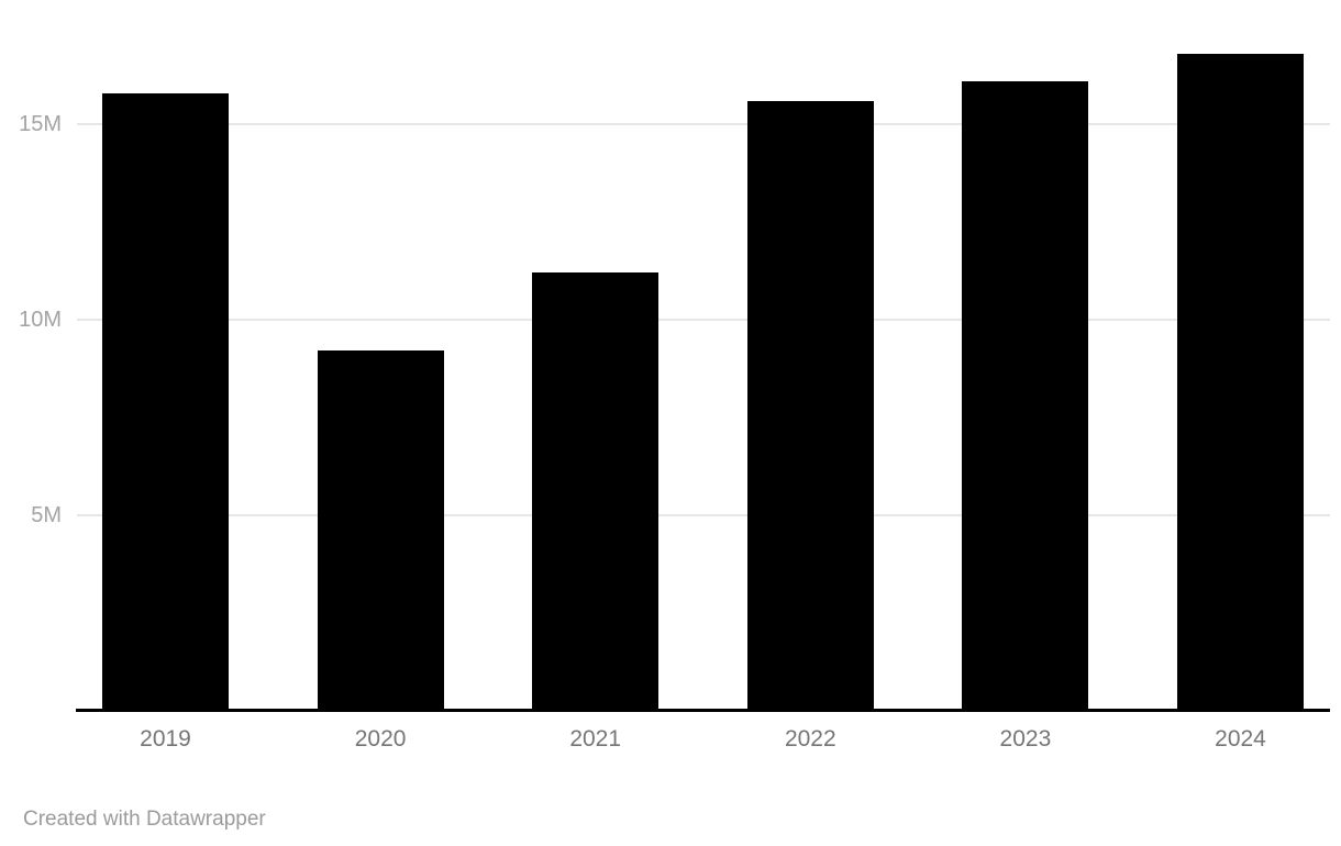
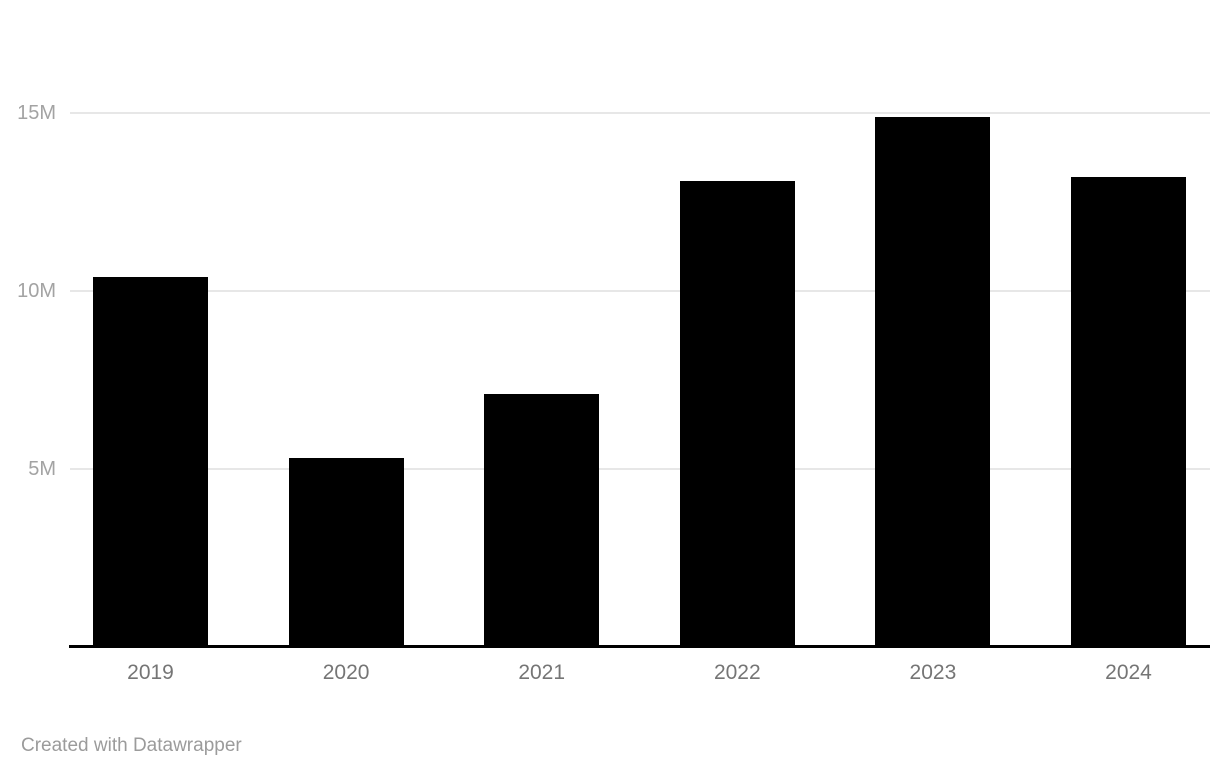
2019: 15.8M -> 10.4M
2020: 9.2M -> 5.3M
2021: 11.2M -> 7.1M
2022: 15.6M -> 13.1M
2023: 16.1M -> 14.9M
2024: 16.8M -> 13.2M
